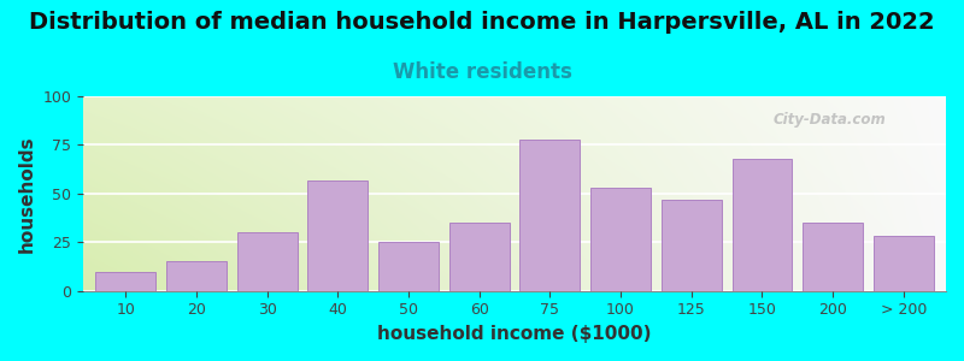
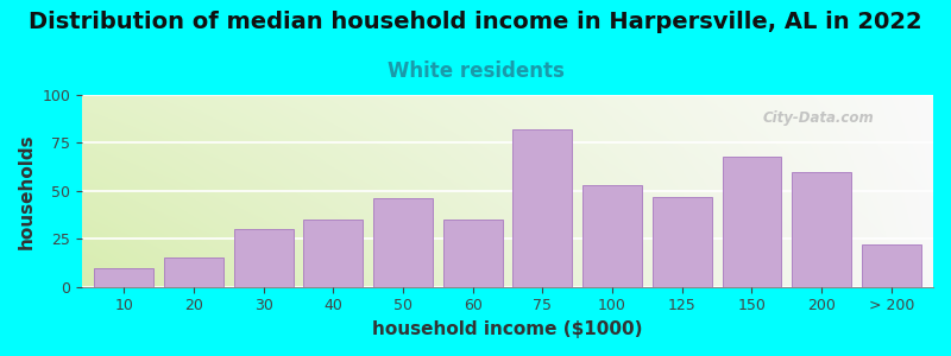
40: 57 -> 35
50: 25 -> 46
75: 78 -> 82
200: 35 -> 60
> 200: 28 -> 22
